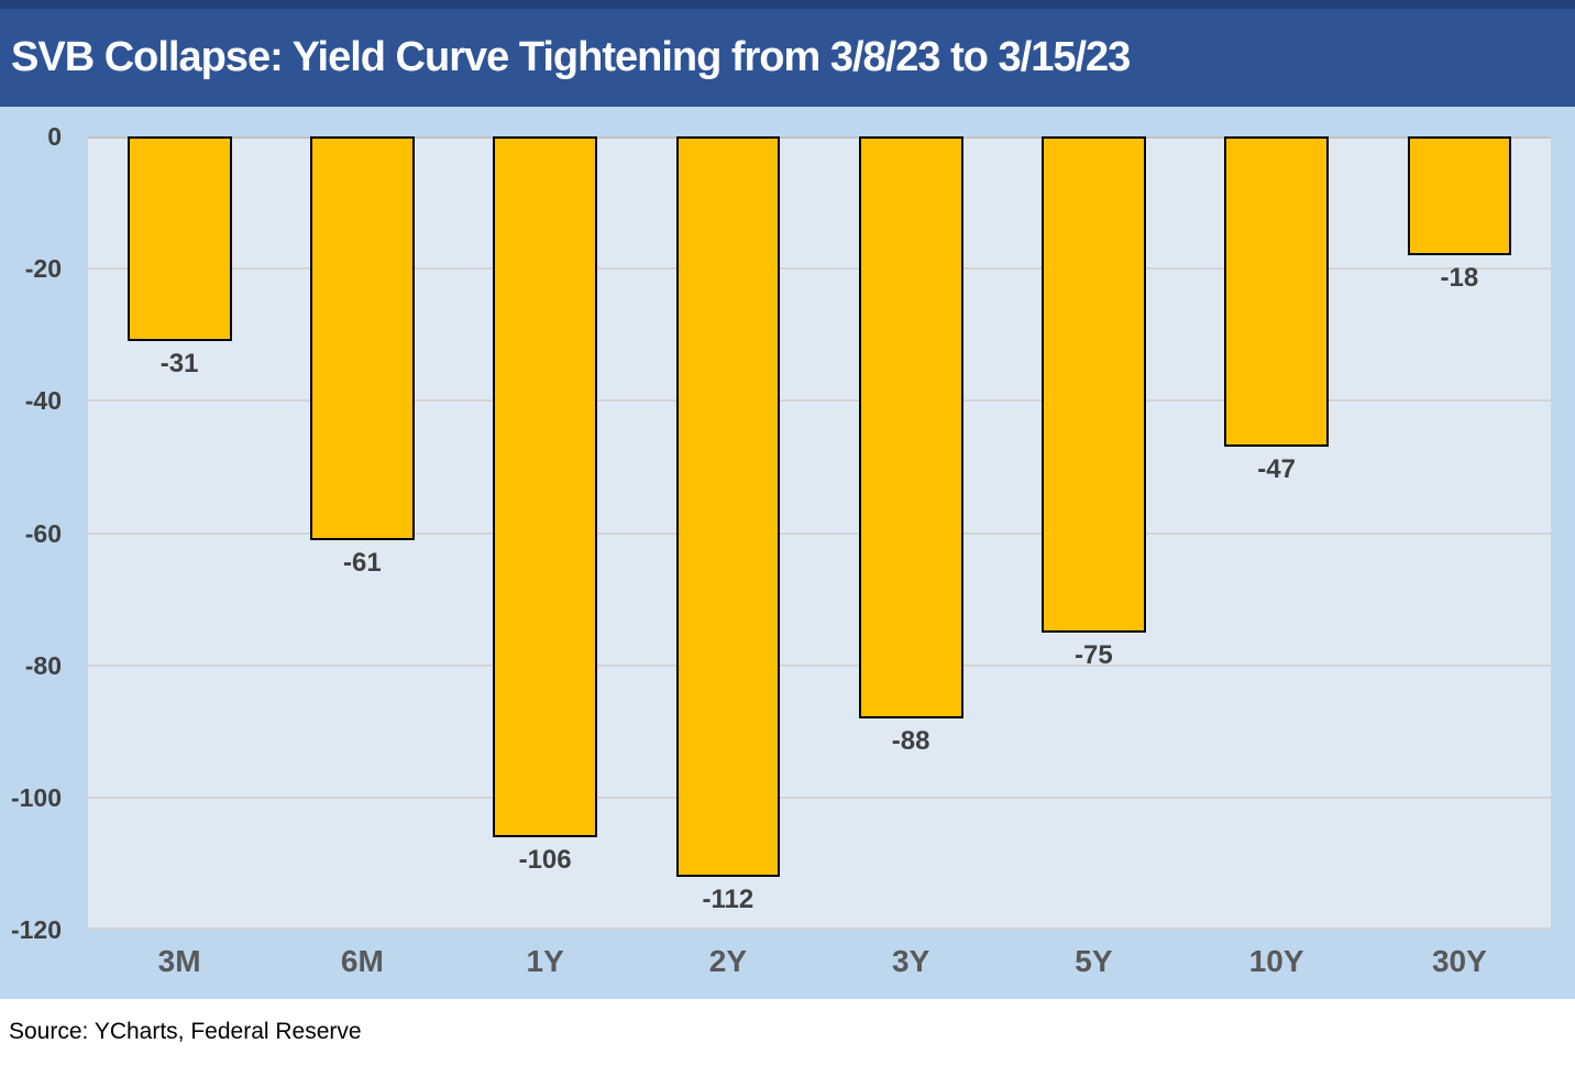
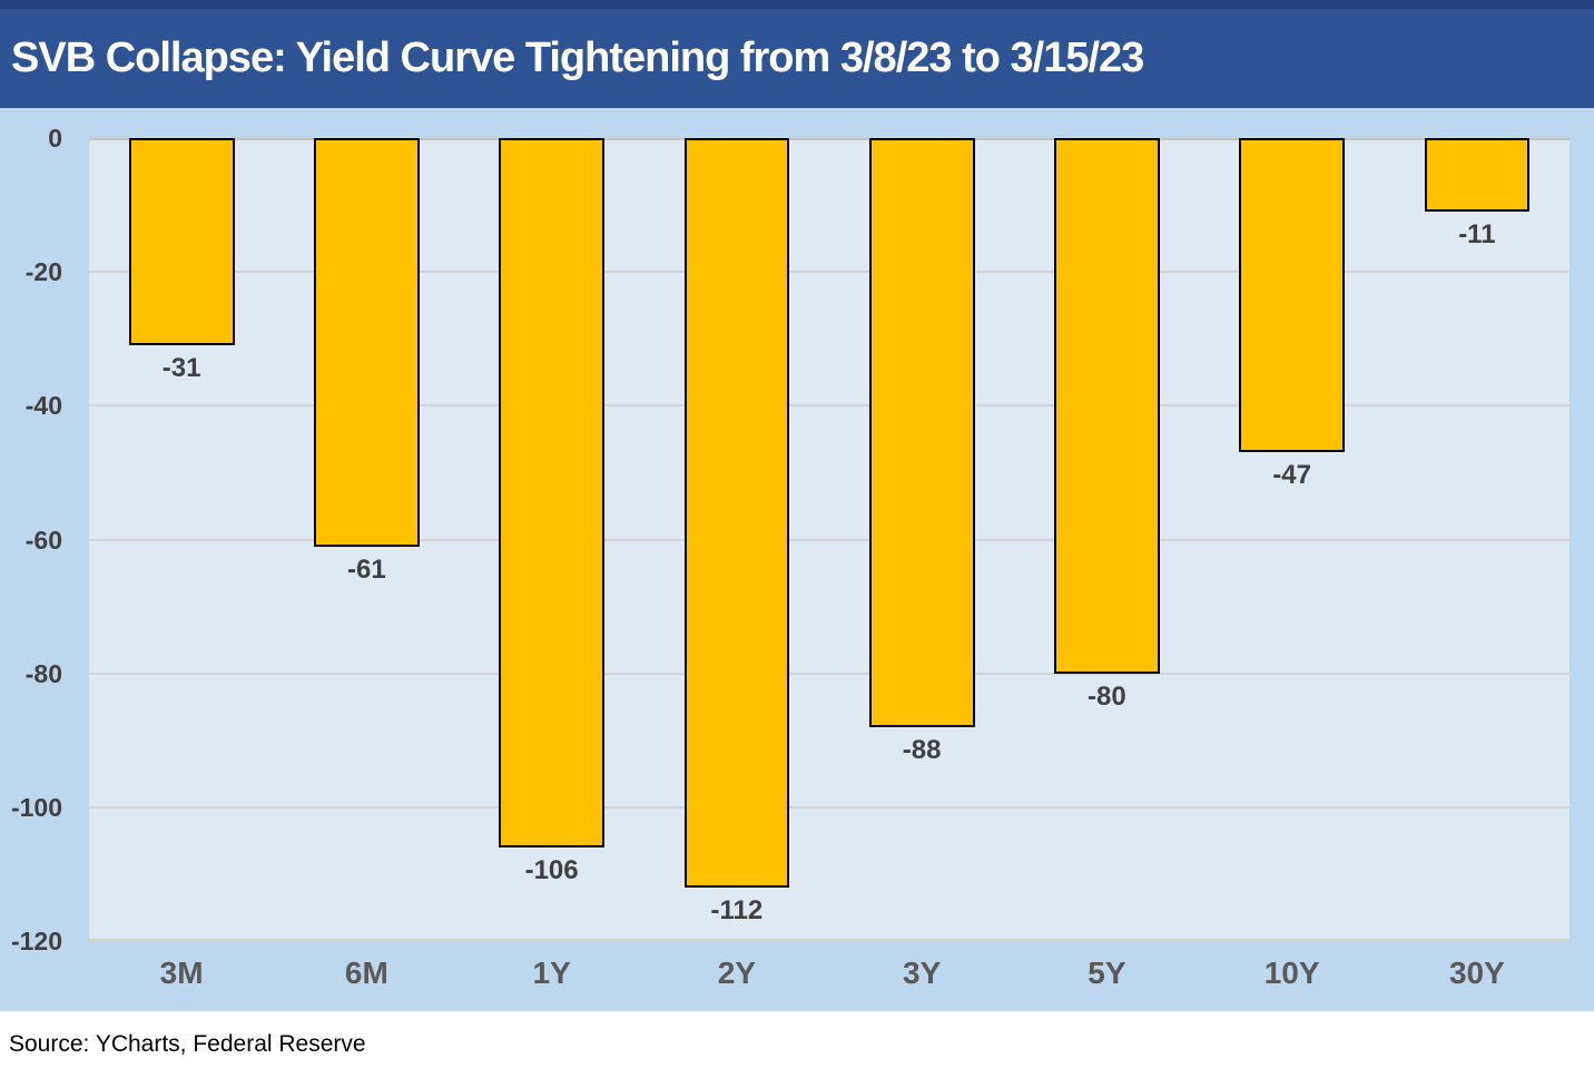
5Y: -75 -> -80
30Y: -18 -> -11
